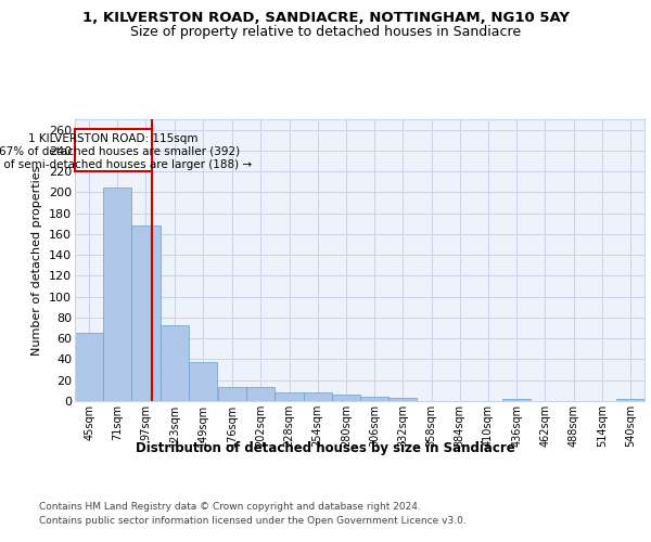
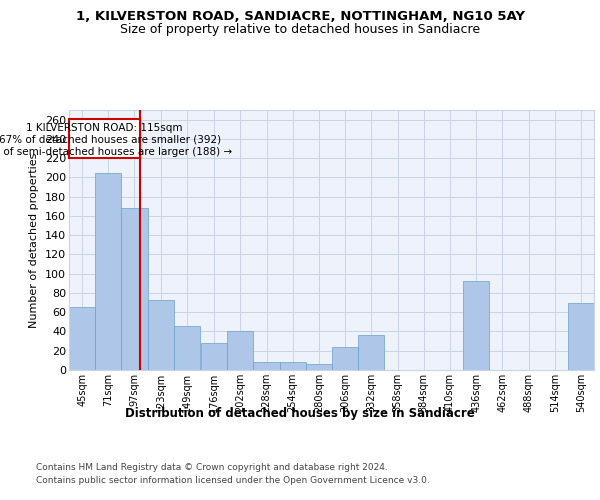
149sqm: 37 -> 46
176sqm: 14 -> 28
202sqm: 14 -> 40
306sqm: 4 -> 24
332sqm: 3 -> 36
436sqm: 2 -> 92
540sqm: 2 -> 70
